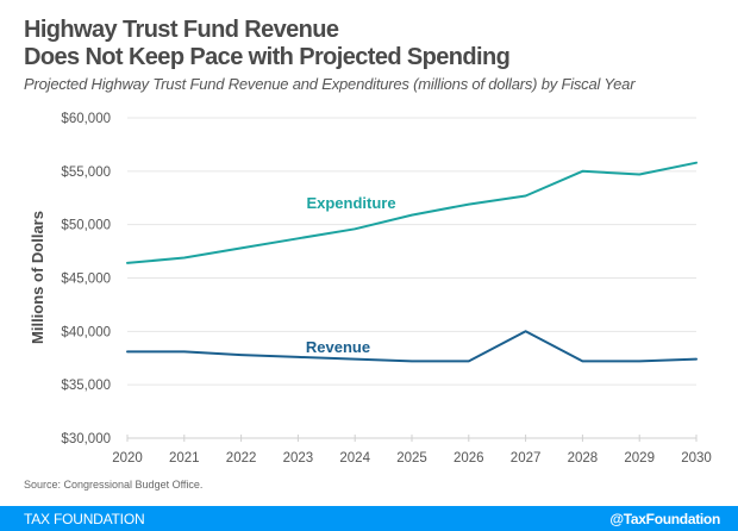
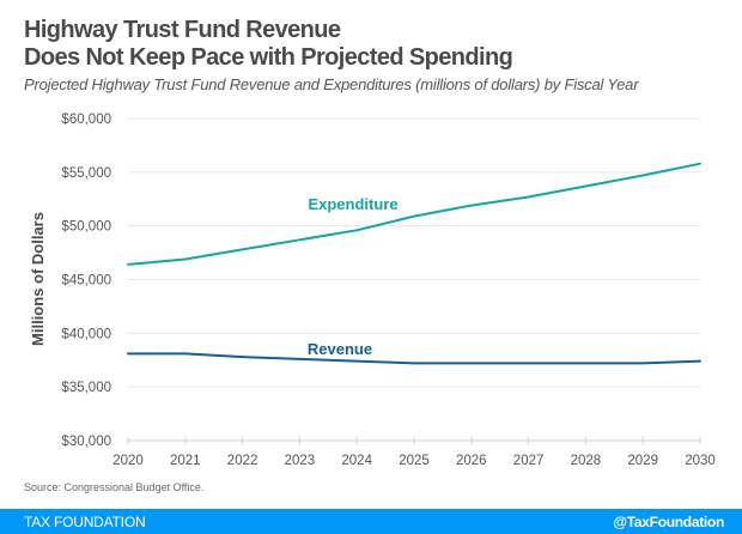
Revenue/2027: $40000 -> $37000
Expenditure/2028: $55000 -> $54000
